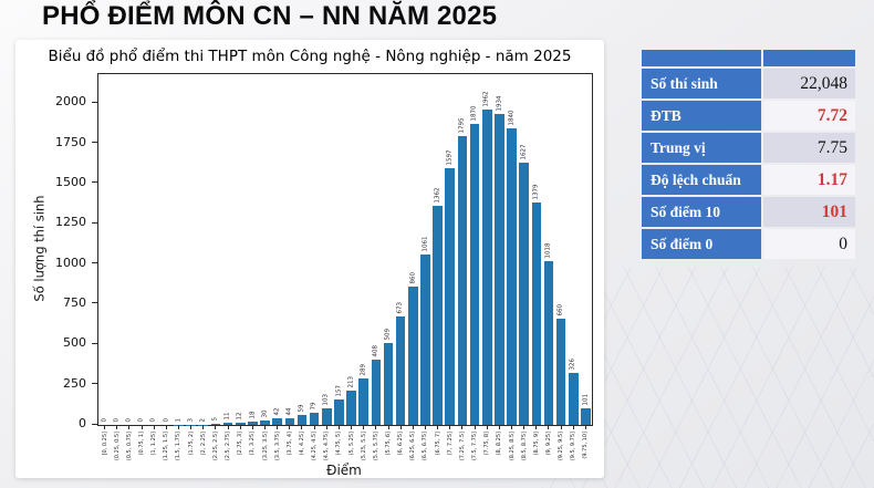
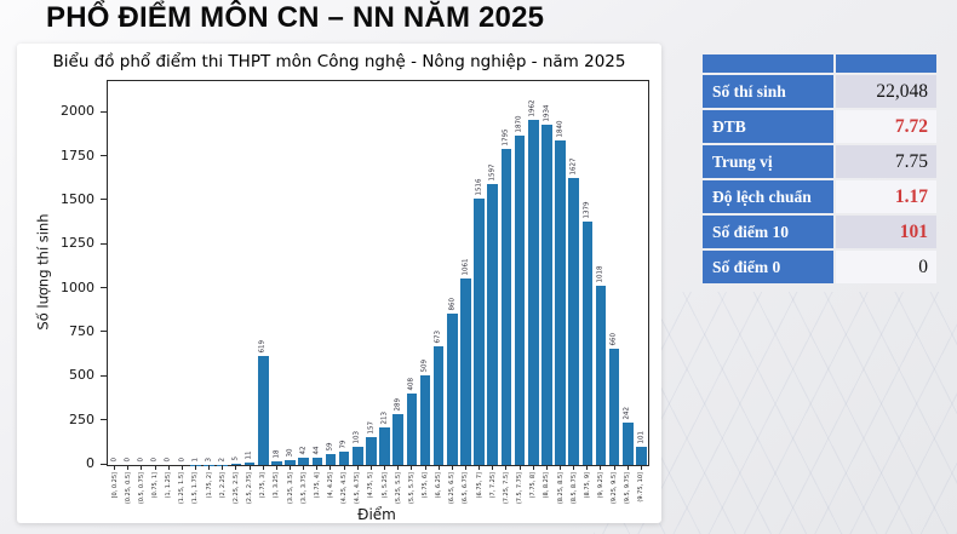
(2.75, 3]: 12 -> 619
(6.75, 7]: 1362 -> 1516
(9.5, 9.75]: 326 -> 242
